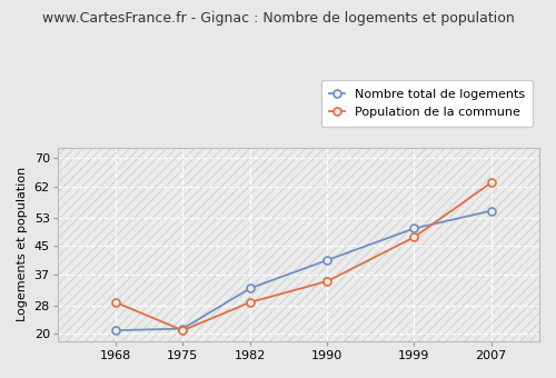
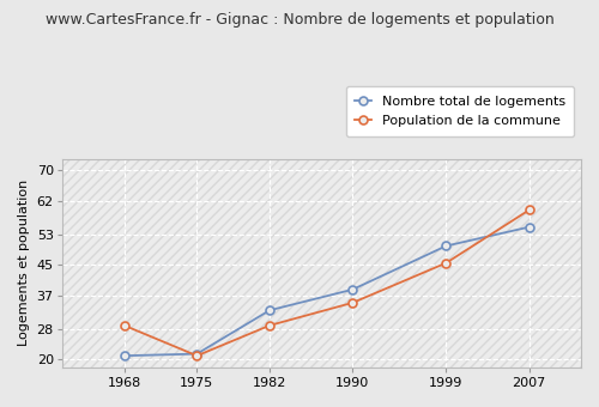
Nombre total de logements/1990: 41.0 -> 38.5
Population de la commune/1999: 47.5 -> 45.5
Population de la commune/2007: 63.0 -> 59.5
